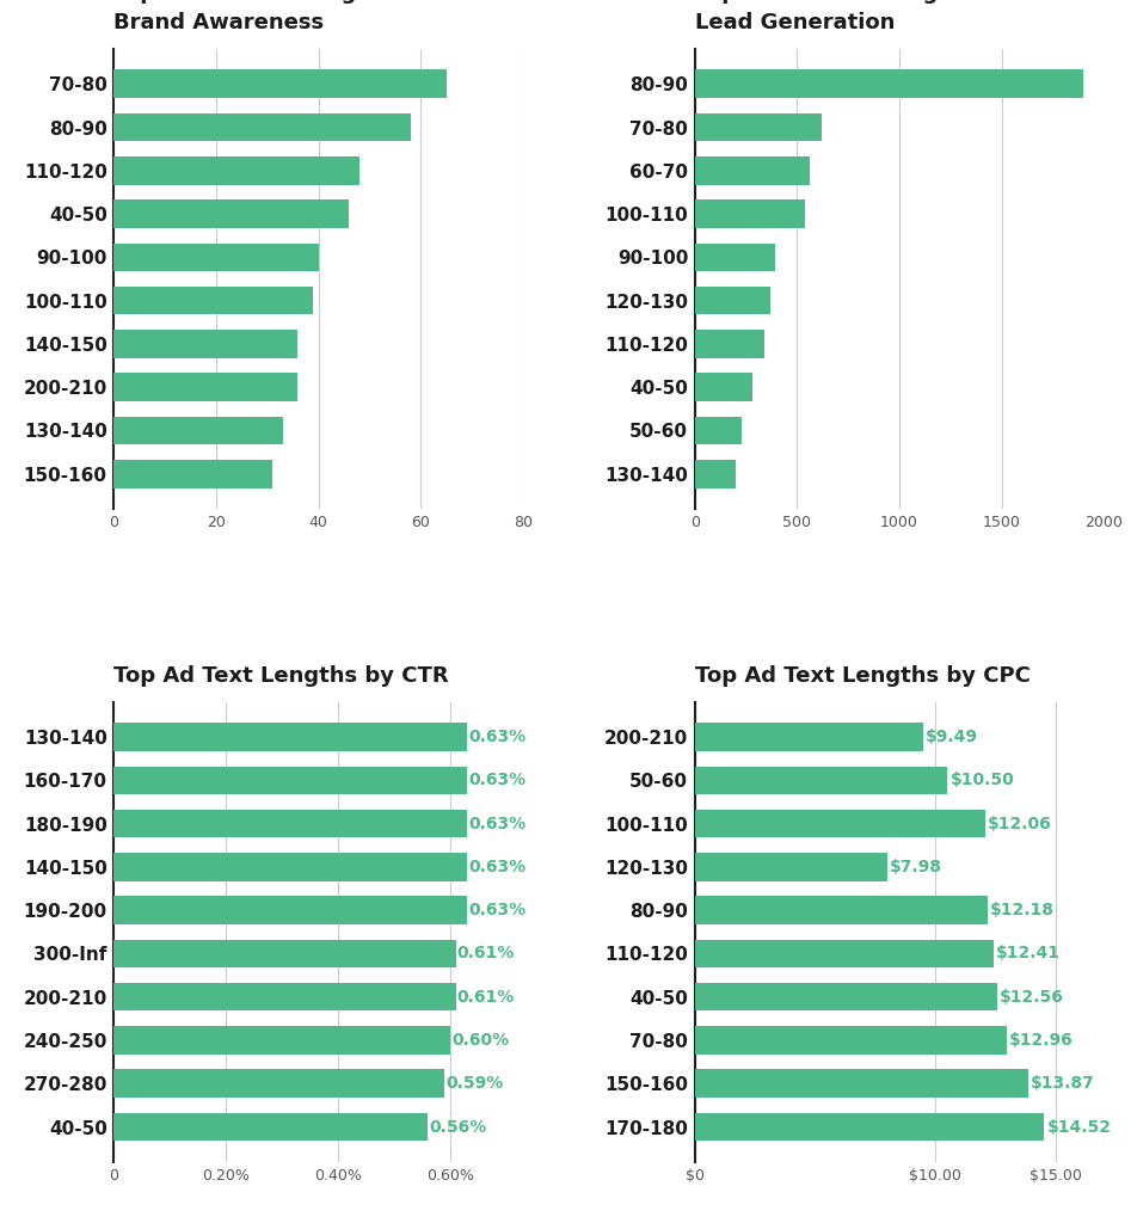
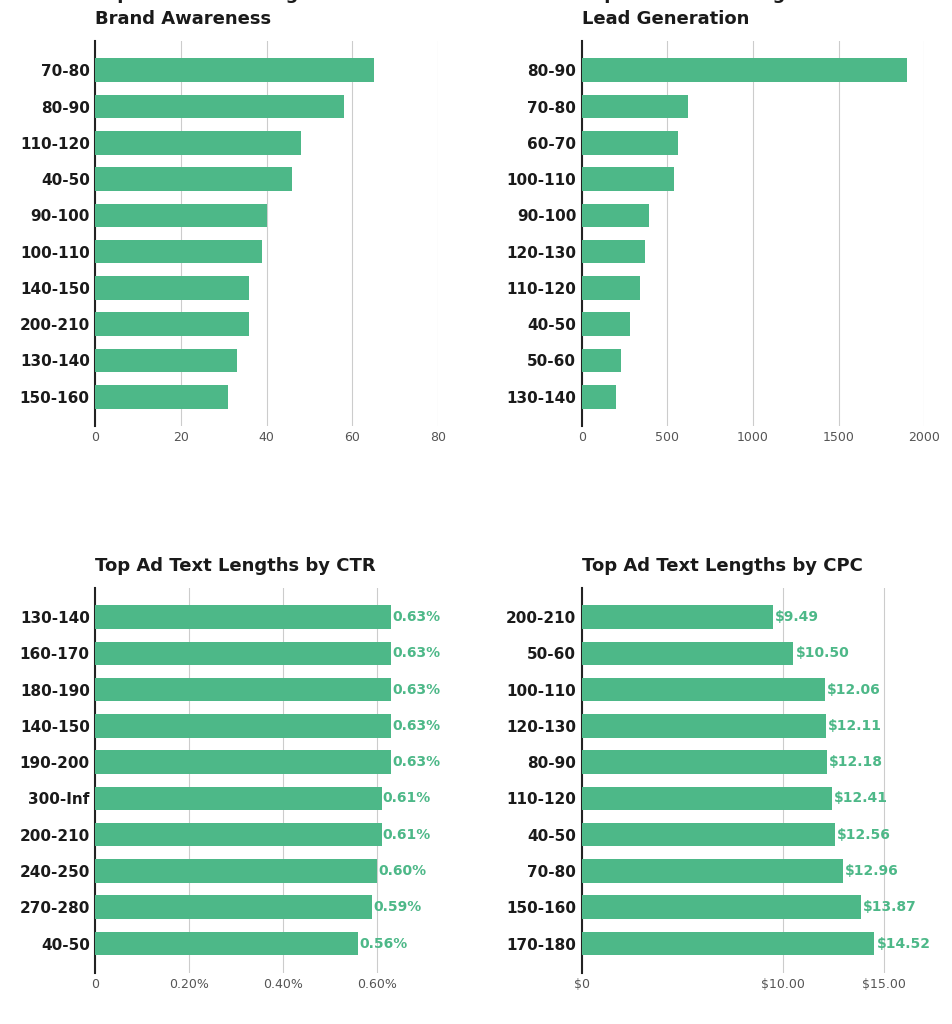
Top Ad Text Lengths by CPC/120-130: $7.98 -> $12.11
